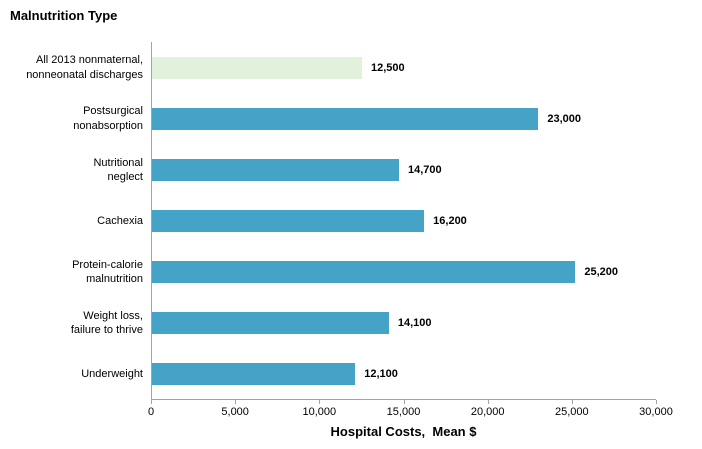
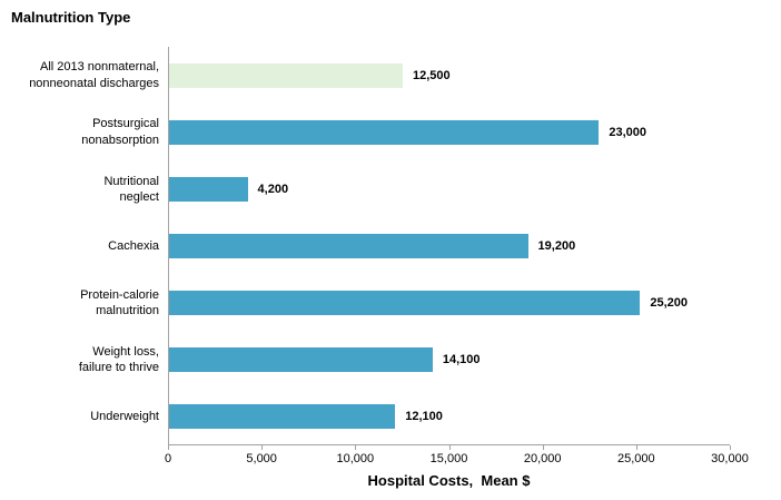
Nutritional neglect: 14,700 -> 4,200
Cachexia: 16,200 -> 19,200
